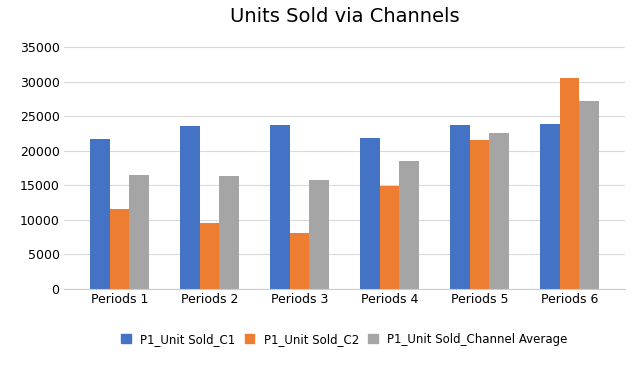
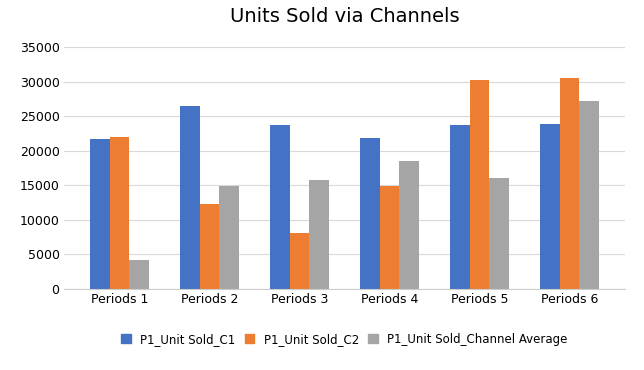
P1_Unit Sold_C2/Periods 1: 11500 -> 22000
P1_Unit Sold_Channel Average/Periods 1: 16500 -> 4200
P1_Unit Sold_C1/Periods 2: 23500 -> 26400
P1_Unit Sold_C2/Periods 2: 9500 -> 12200
P1_Unit Sold_Channel Average/Periods 2: 16300 -> 14800
P1_Unit Sold_C2/Periods 5: 21500 -> 30200
P1_Unit Sold_Channel Average/Periods 5: 22500 -> 16000
